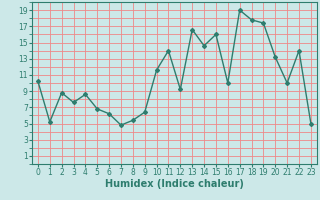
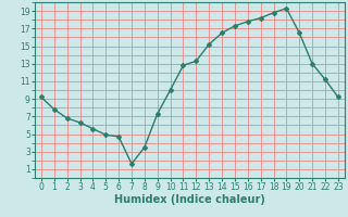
0: 10.2 -> 9.2
1: 5.2 -> 7.8
2: 8.8 -> 6.8
3: 7.6 -> 6.3
4: 8.6 -> 5.6
5: 6.8 -> 4.9
6: 6.2 -> 4.7
7: 4.8 -> 1.6
8: 5.4 -> 3.5
9: 6.4 -> 7.3
10: 11.6 -> 10.0
11: 14.0 -> 12.8
12: 9.2 -> 13.3
13: 16.6 -> 15.2
14: 14.6 -> 16.5
15: 16.0 -> 17.3
16: 10.0 -> 17.8
17: 19.0 -> 18.2
18: 17.8 -> 18.8
19: 17.4 -> 19.3
20: 13.2 -> 16.5
21: 10.0 -> 13.0
22: 14.0 -> 11.2
23: 5.0 -> 9.2
